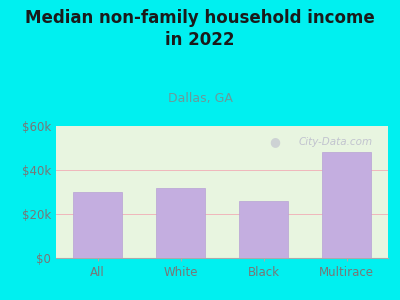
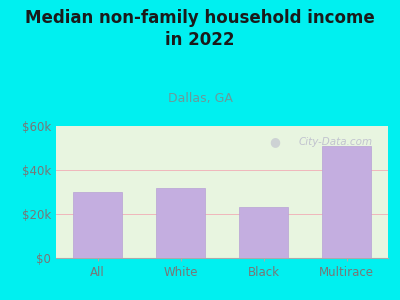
Black: $26k -> $23k
Multirace: $48k -> $51k
